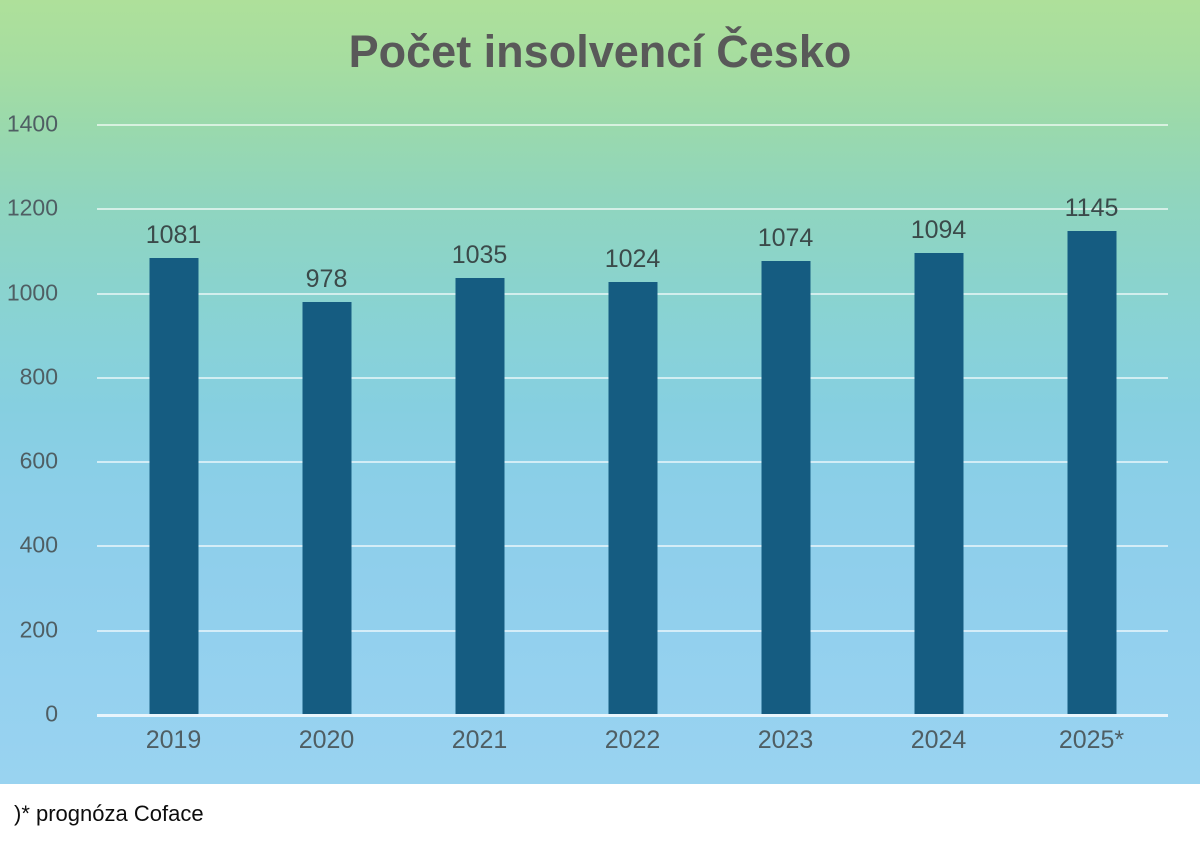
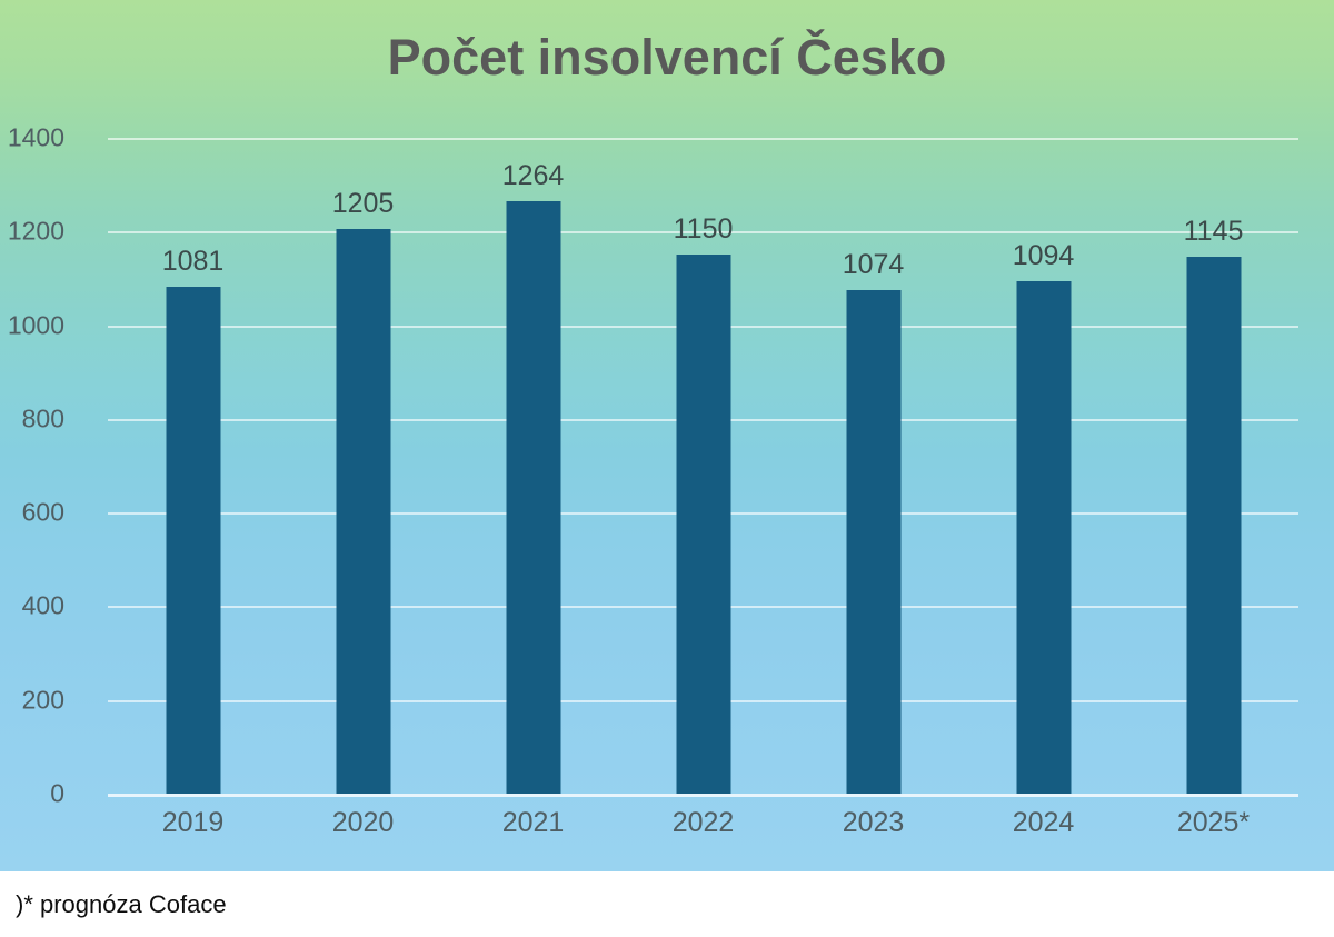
2020: 978 -> 1205
2021: 1035 -> 1264
2022: 1024 -> 1150
